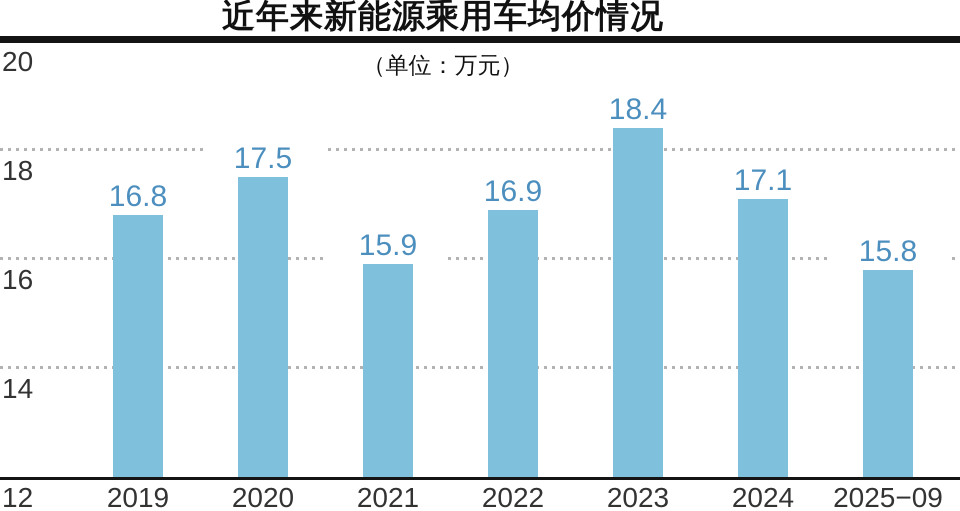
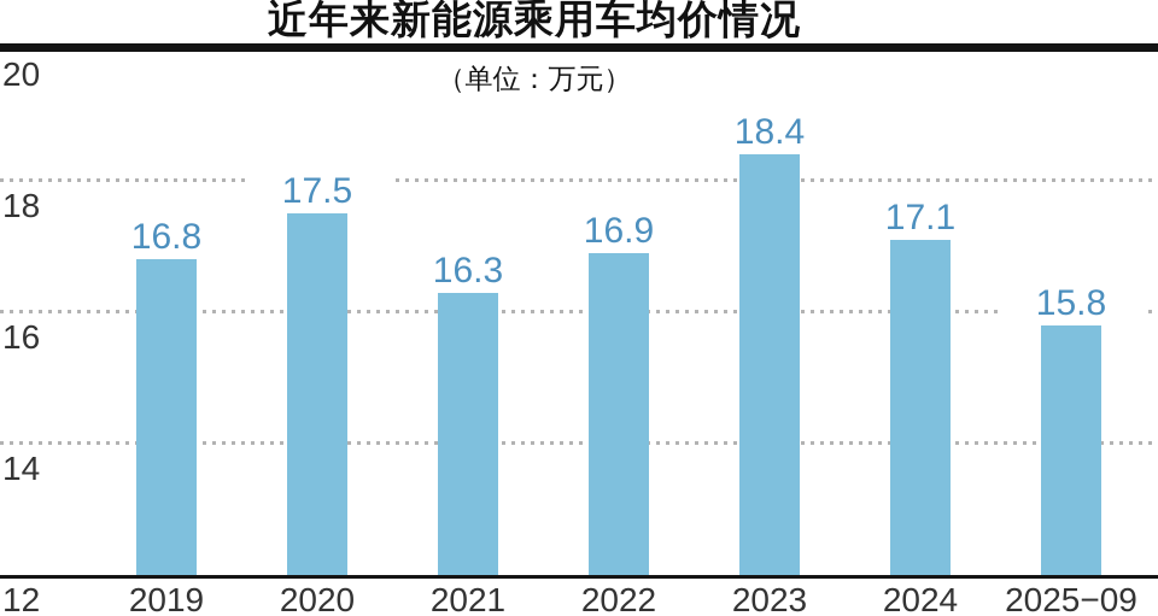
2021: 15.9 -> 16.3
